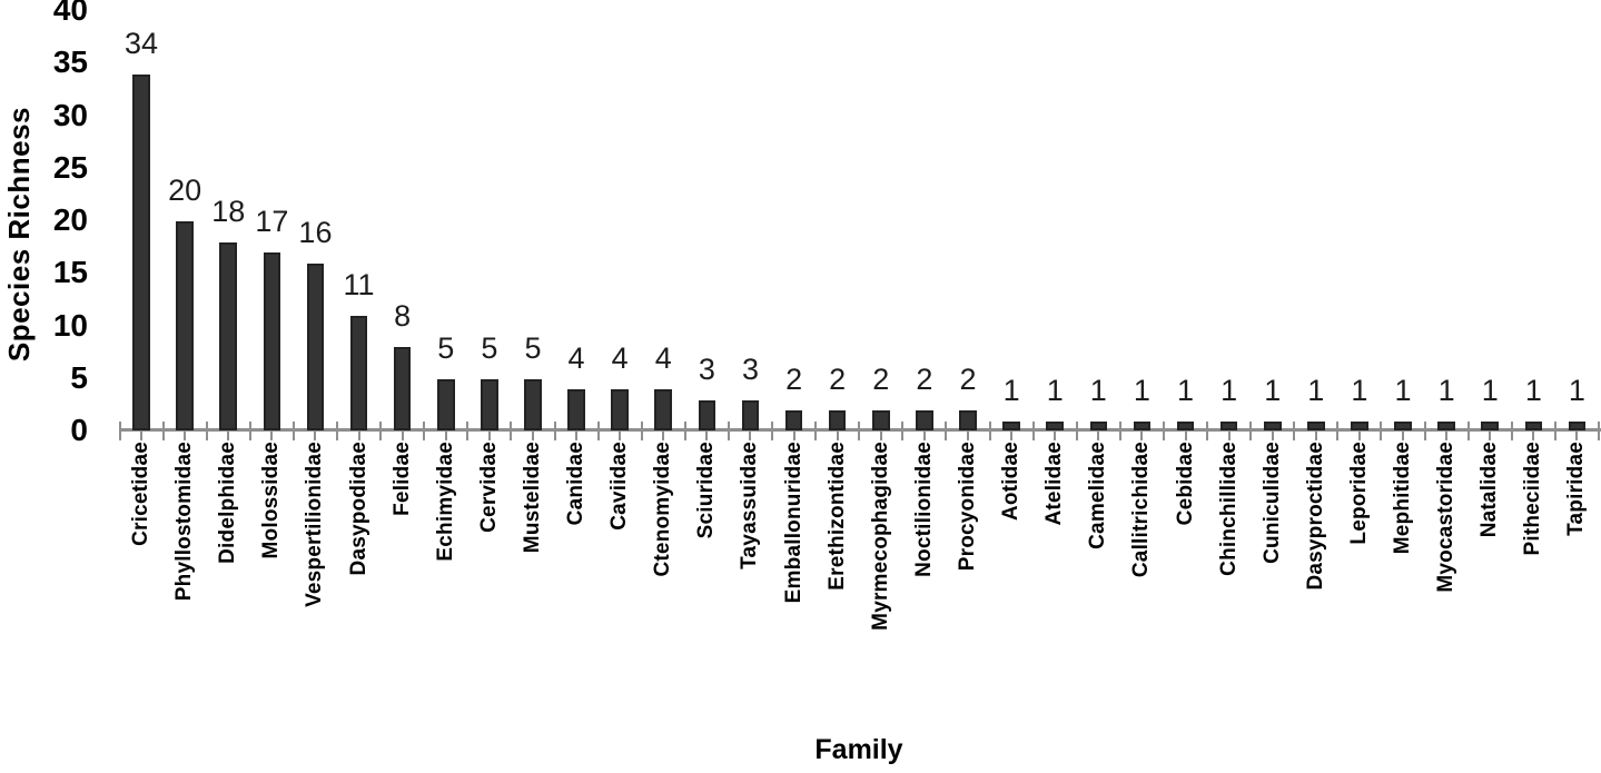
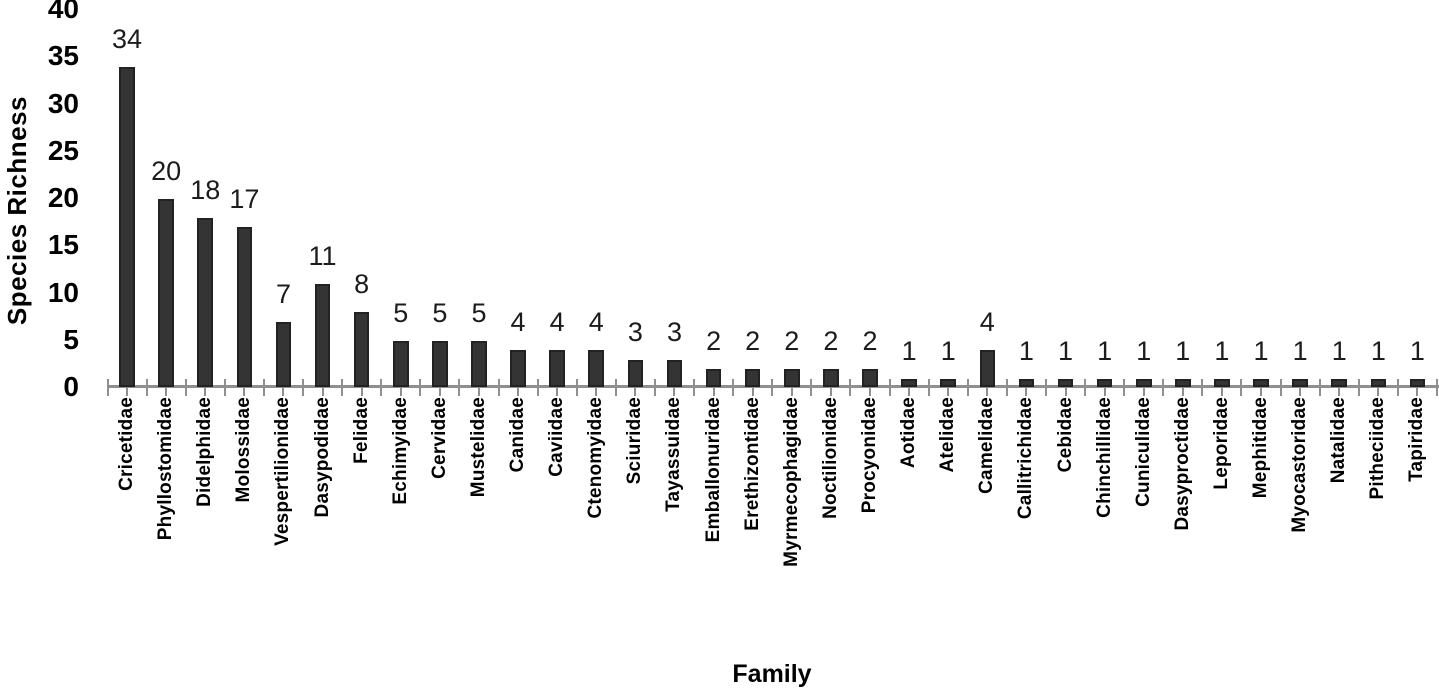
Vespertilionidae: 16 -> 7
Camelidae: 1 -> 4
